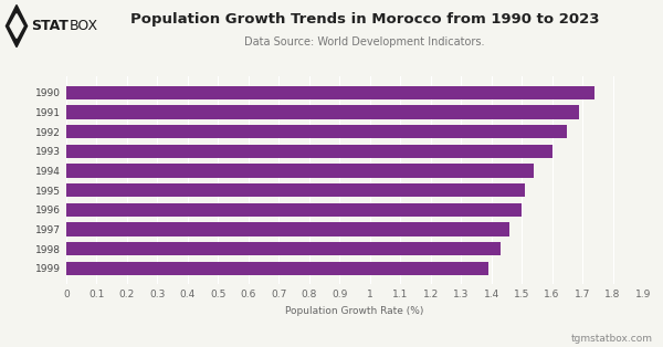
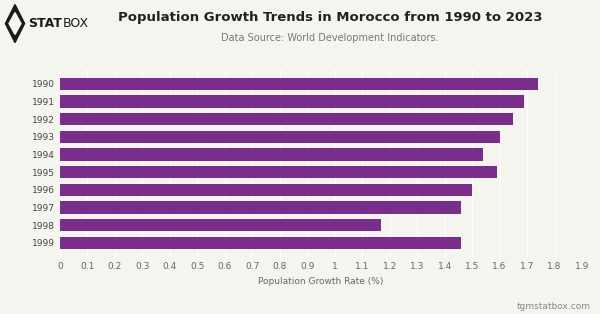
1995: 1.51 -> 1.59
1998: 1.43 -> 1.17
1999: 1.39 -> 1.46
